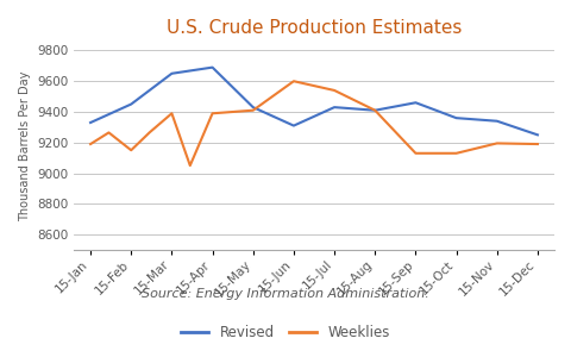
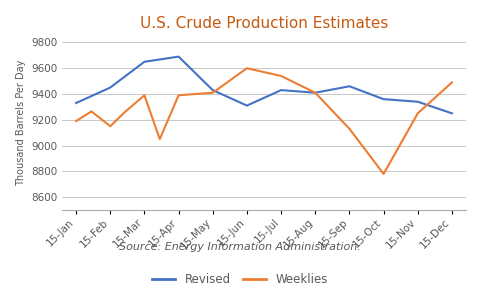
Weeklies/15-Oct: 9130 -> 8780
Weeklies/15-Nov: 9200 -> 9250
Weeklies/15-Dec: 9190 -> 9490
